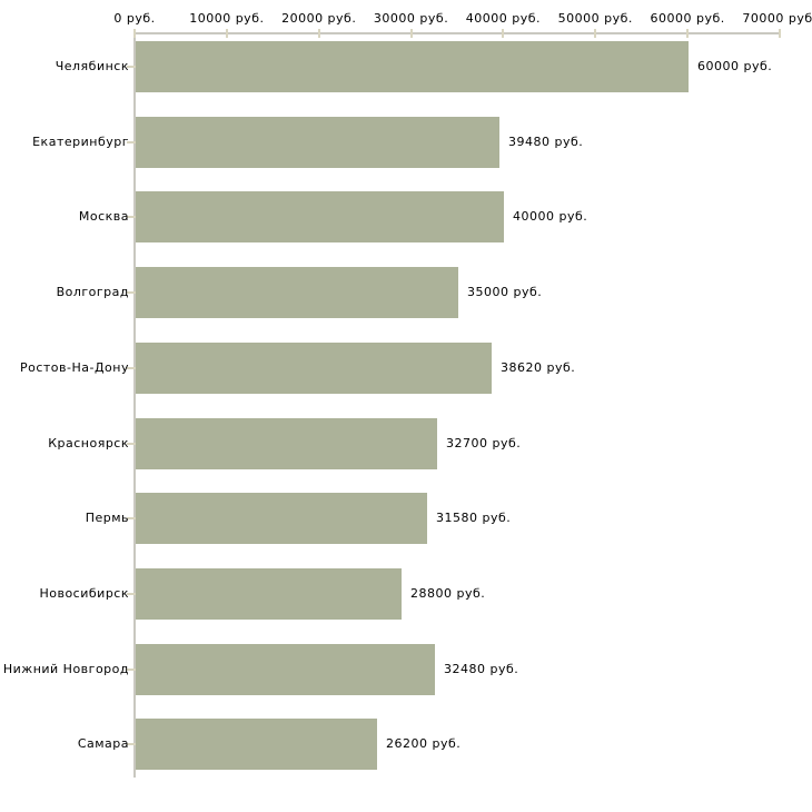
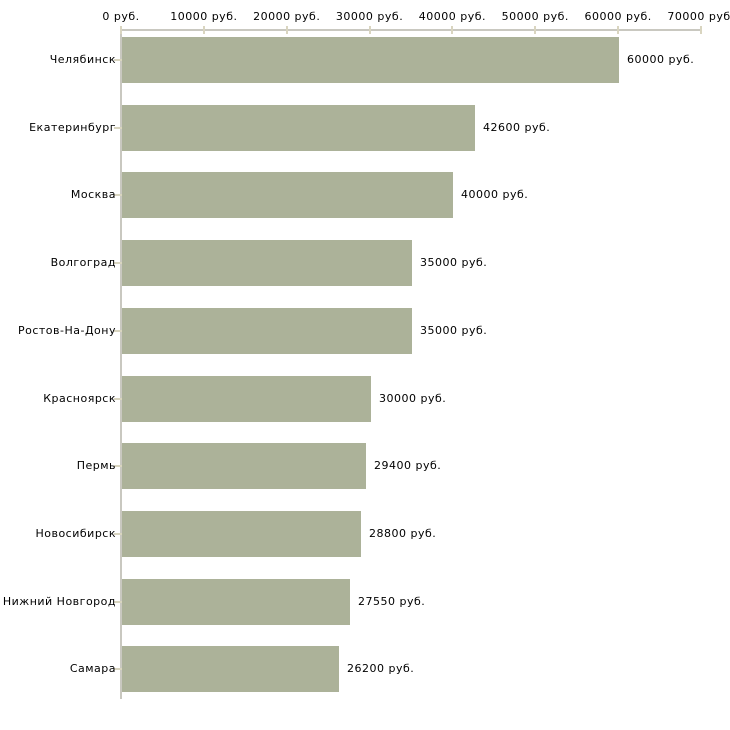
Екатеринбург: 39480 -> 42600
Ростов-На-Дону: 38620 -> 35000
Красноярск: 32700 -> 30000
Пермь: 31580 -> 29400
Нижний Новгород: 32480 -> 27550
